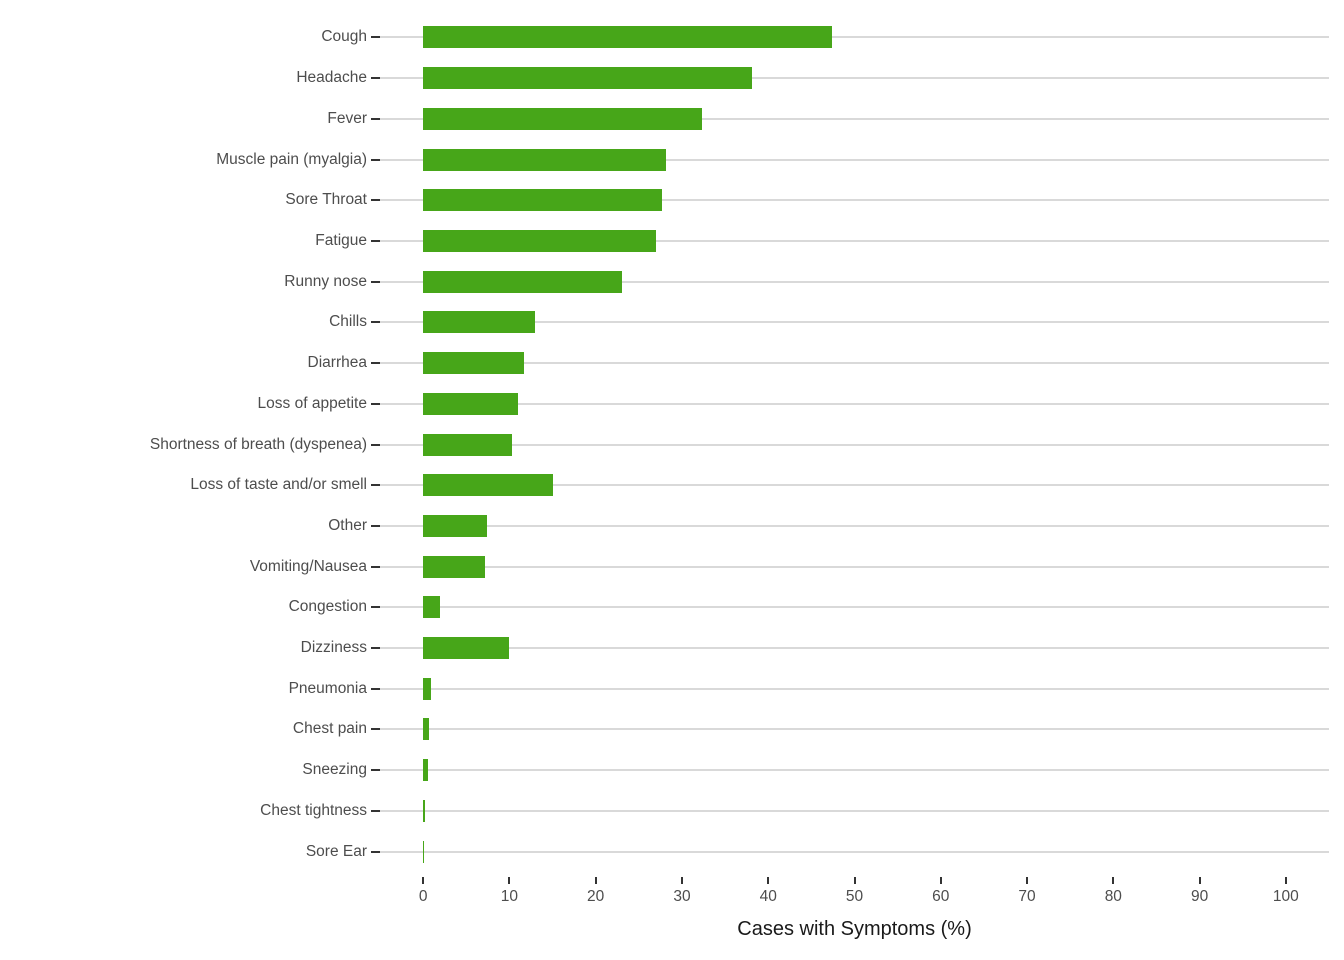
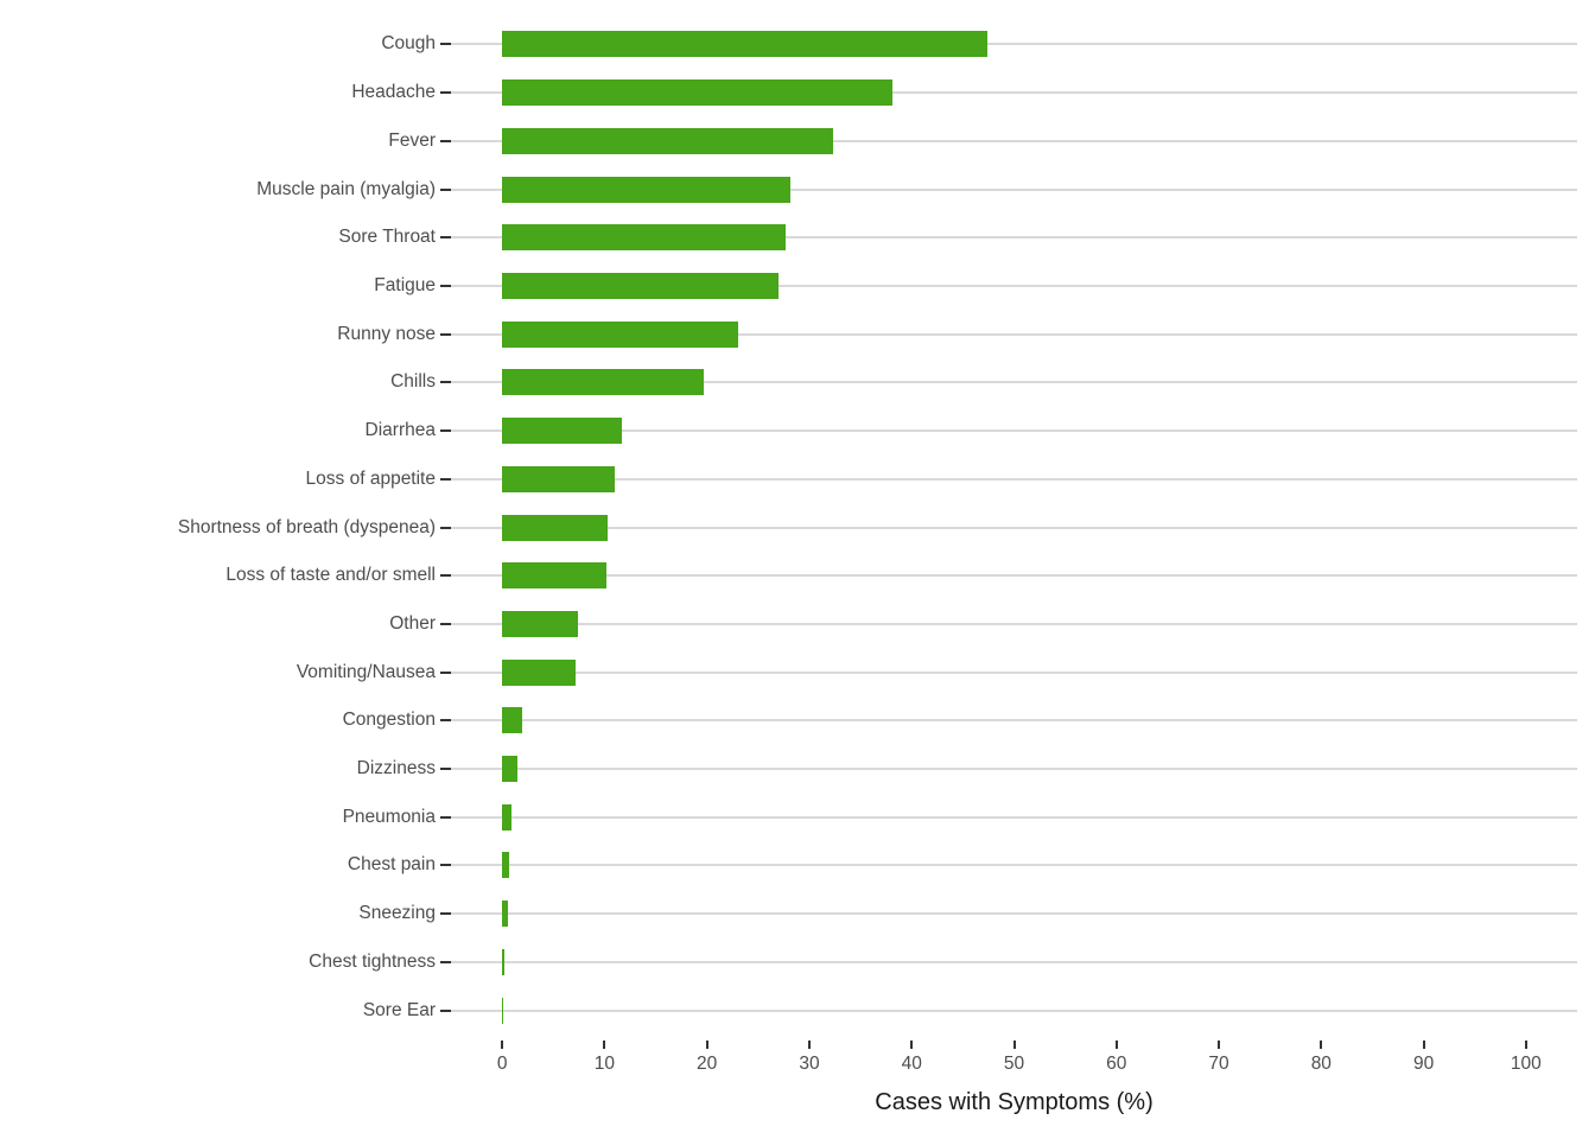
Chills: 13 -> 20
Loss of taste and/or smell: 15 -> 10
Dizziness: 10 -> 2
